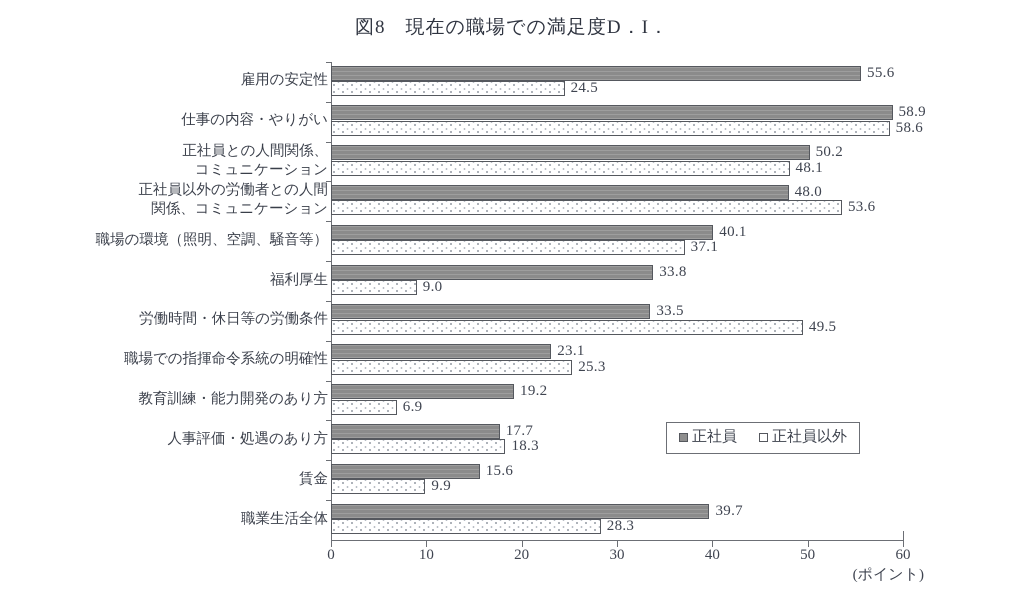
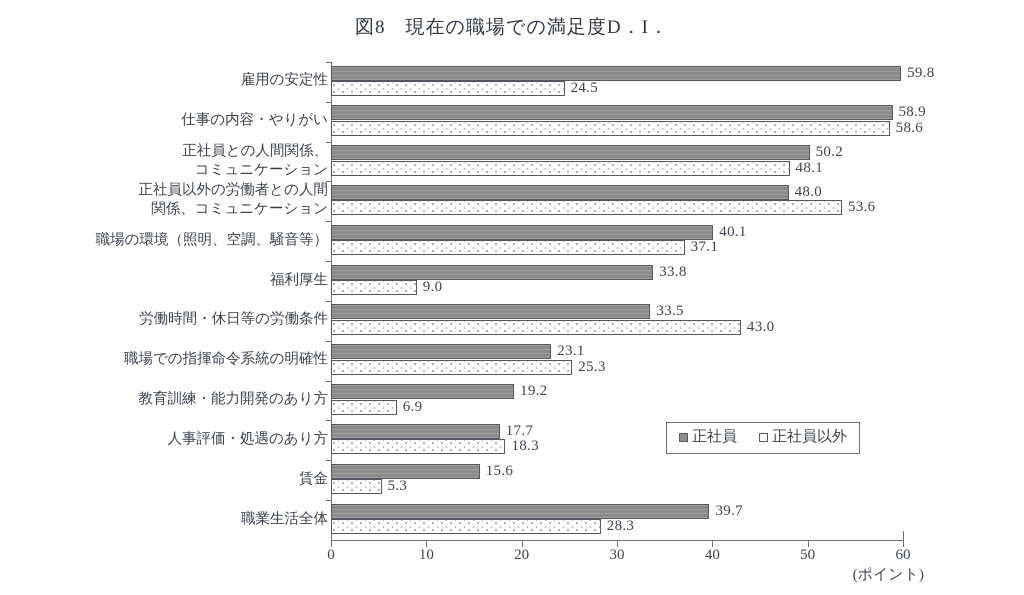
正社員/雇用の安定性: 55.6 -> 59.8
正社員以外/労働時間・休日等の労働条件: 49.5 -> 43.0
正社員以外/賃金: 9.9 -> 5.3
